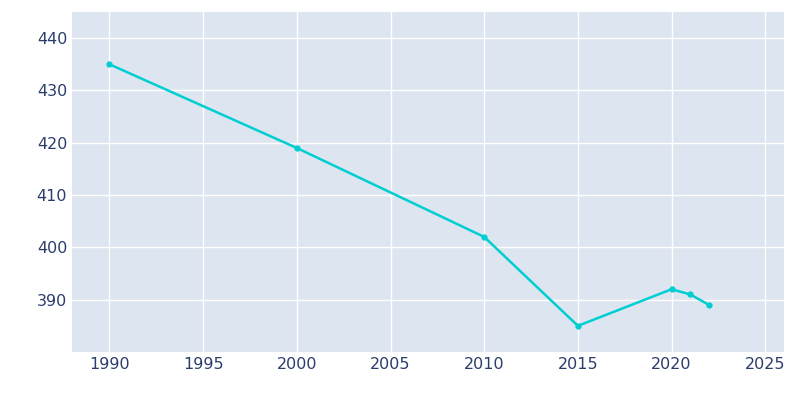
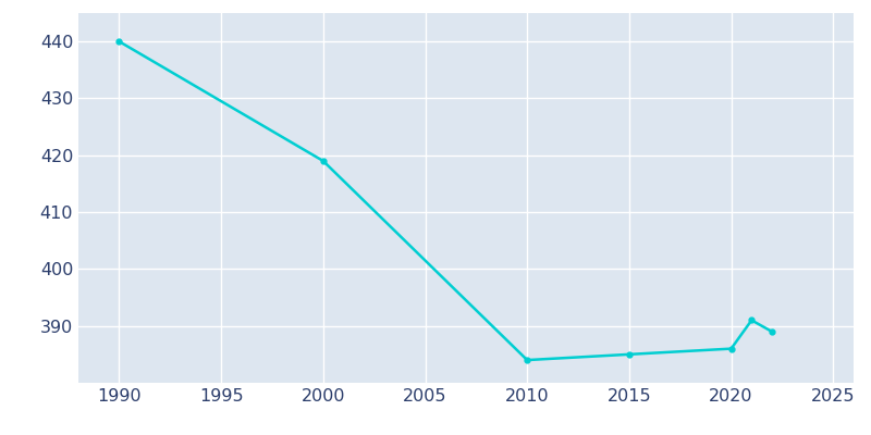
1990: 435 -> 440
2010: 402 -> 384
2020: 392 -> 386
